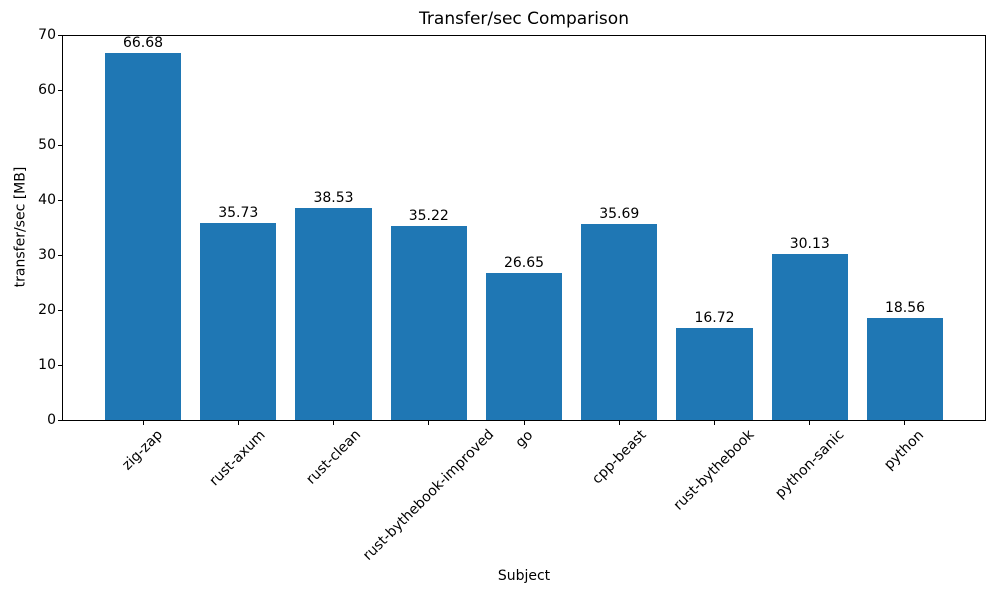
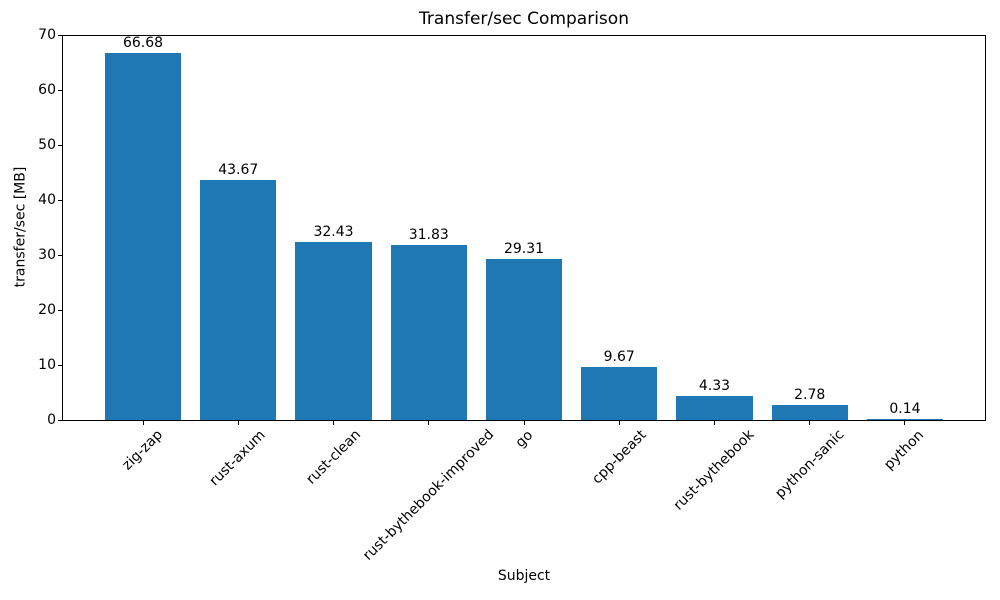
rust-axum: 35.73 -> 43.67
rust-clean: 38.53 -> 32.43
rust-bythebook-improved: 35.22 -> 31.83
go: 26.65 -> 29.31
cpp-beast: 35.69 -> 9.67
rust-bythebook: 16.72 -> 4.33
python-sanic: 30.13 -> 2.78
python: 18.56 -> 0.14
